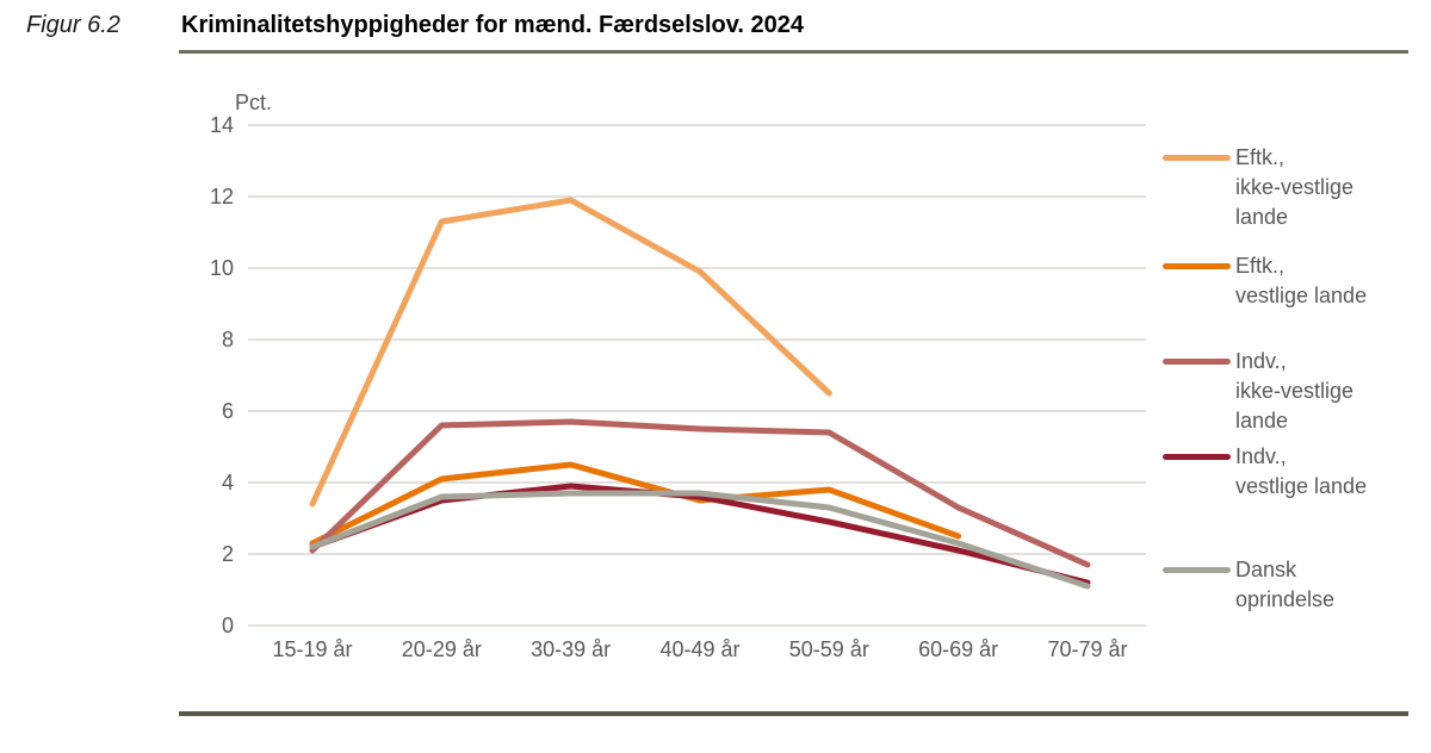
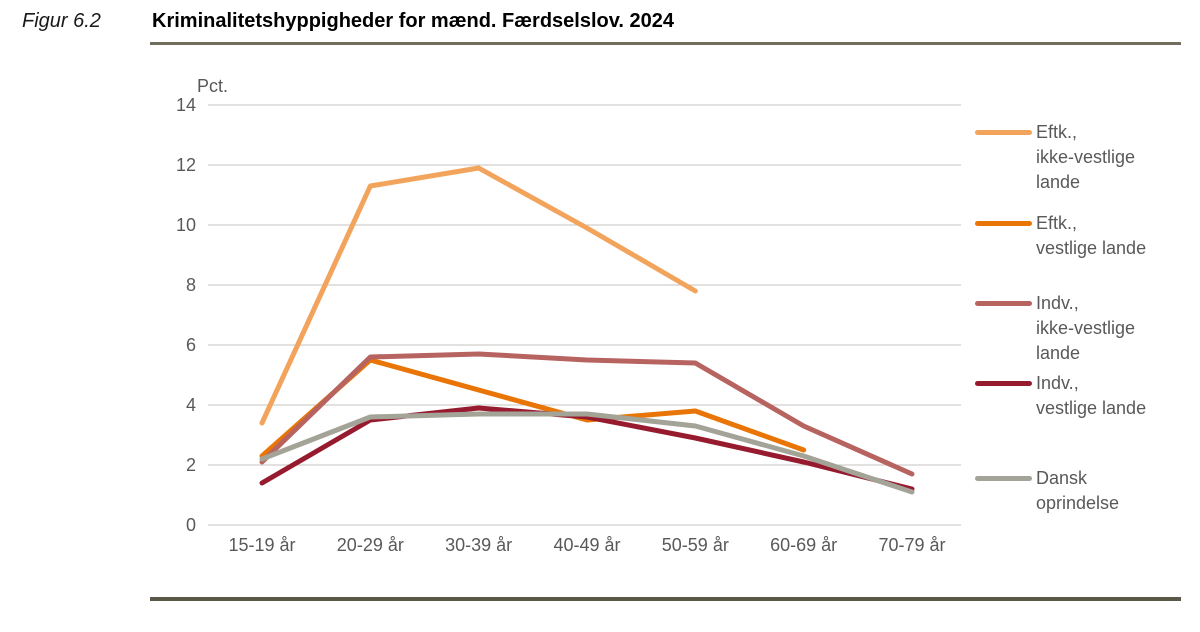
Indv., vestlige lande/15-19 år: 2.2 -> 1.4
Eftk., vestlige lande/20-29 år: 4.1 -> 5.5
Eftk., ikke-vestlige lande/50-59 år: 6.5 -> 7.8
